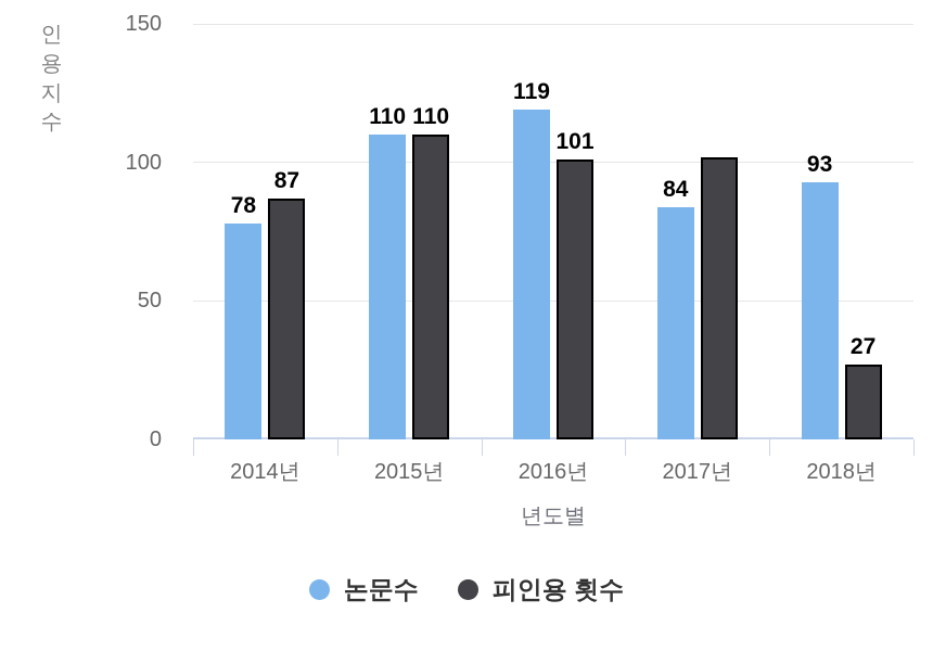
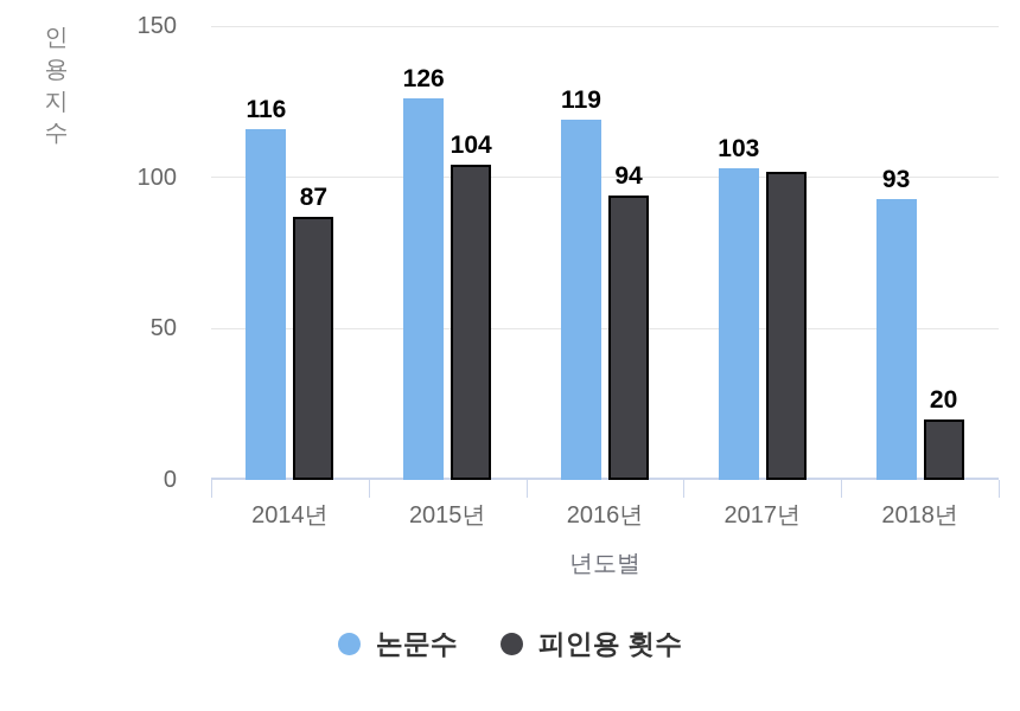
논문수/2014년: 78 -> 116
논문수/2015년: 110 -> 126
피인용 횟수/2015년: 110 -> 104
피인용 횟수/2016년: 101 -> 94
논문수/2017년: 84 -> 103
피인용 횟수/2018년: 27 -> 20
